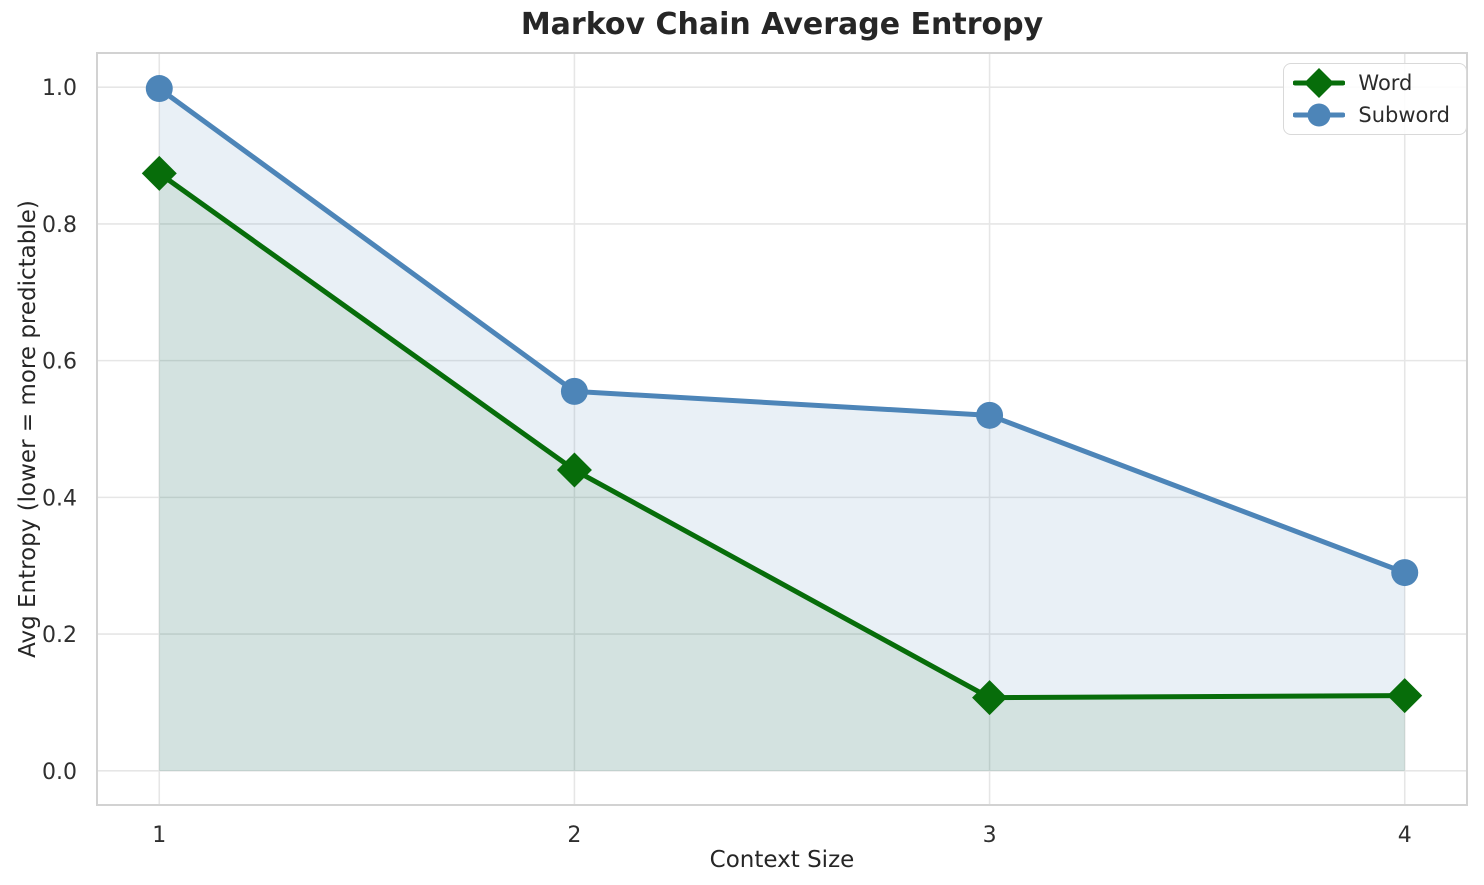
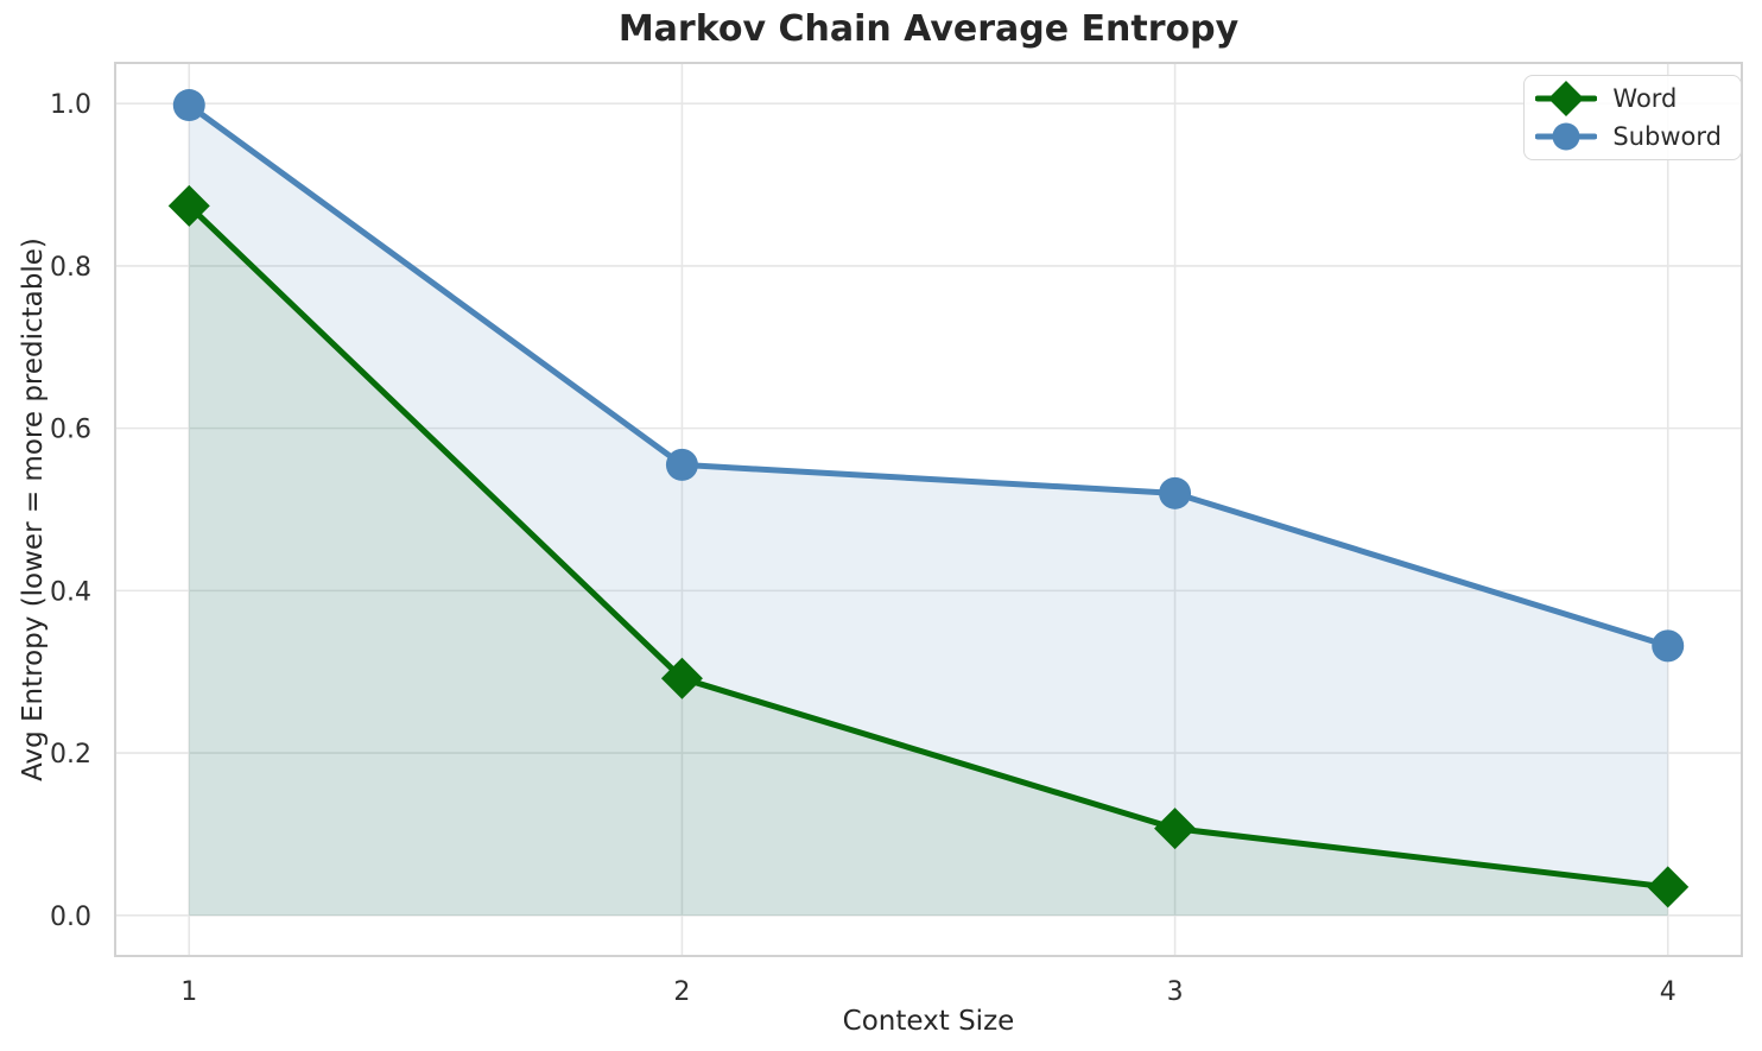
Word/2: 0.44 -> 0.29
Word/4: 0.11 -> 0.04
Subword/4: 0.29 -> 0.33
